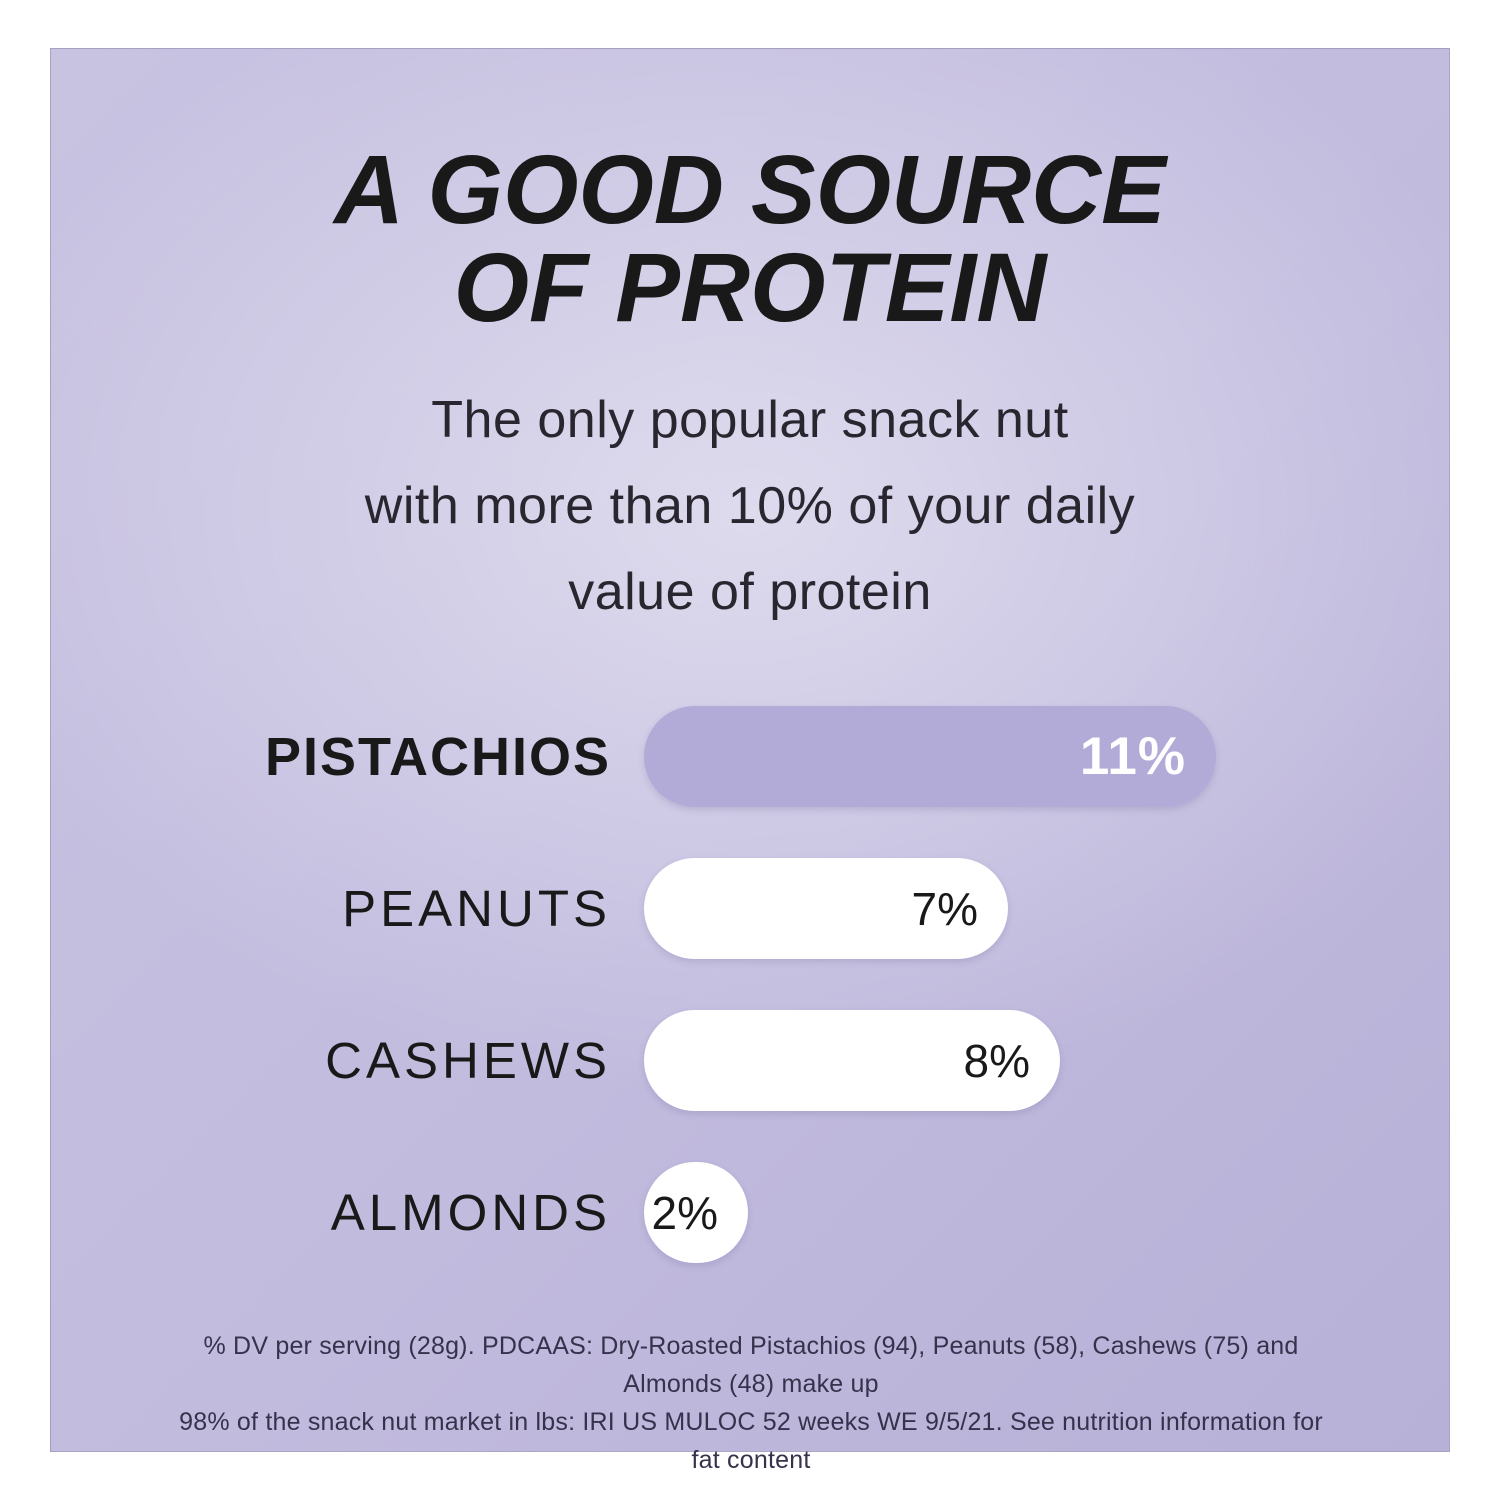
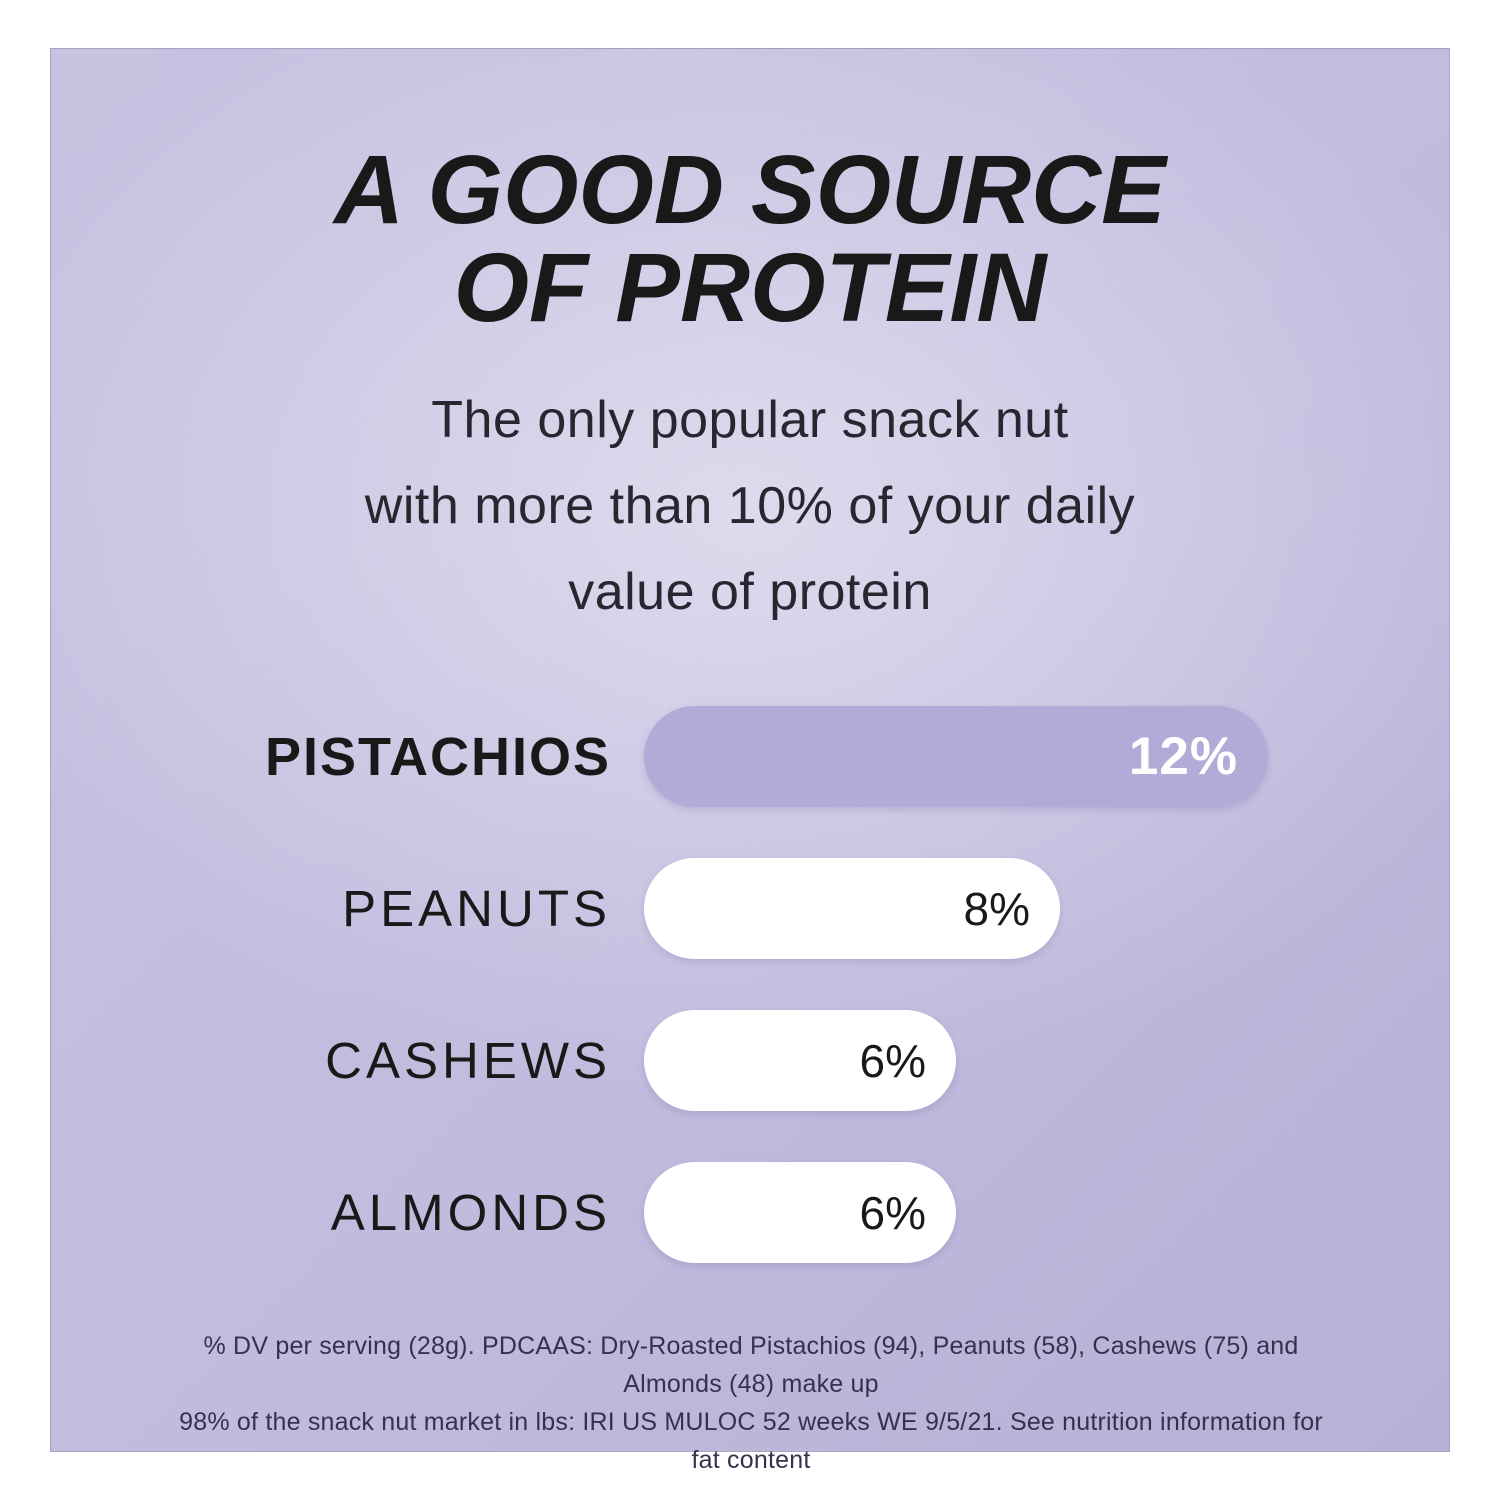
PISTACHIOS: 11% -> 12%
PEANUTS: 7% -> 8%
CASHEWS: 8% -> 6%
ALMONDS: 2% -> 6%
